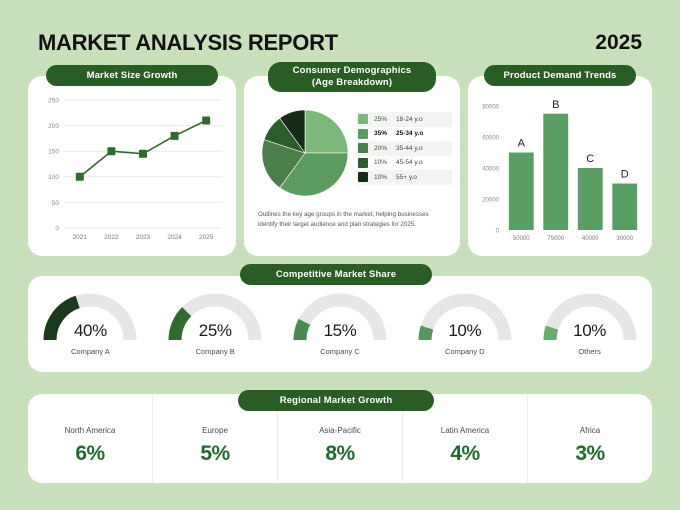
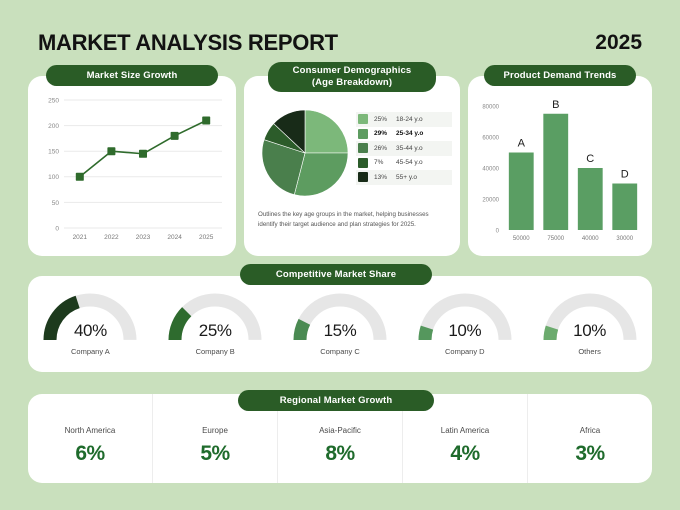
Consumer Demographics (Age Breakdown)/25-34 y.o: 35% -> 29%
Consumer Demographics (Age Breakdown)/35-44 y.o: 20% -> 26%
Consumer Demographics (Age Breakdown)/45-54 y.o: 10% -> 7%
Consumer Demographics (Age Breakdown)/55+ y.o: 10% -> 13%
